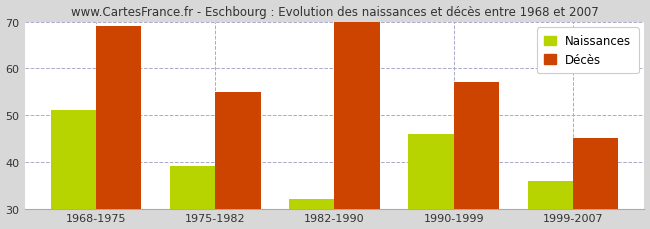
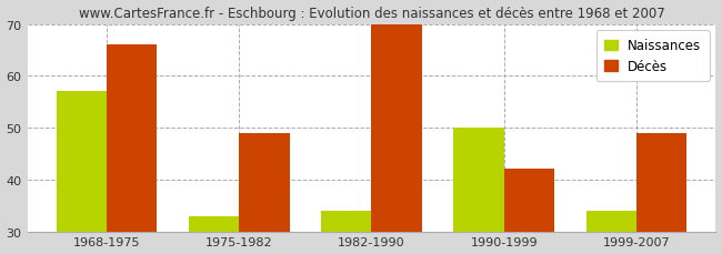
Naissances/1968-1975: 51 -> 57
Décès/1968-1975: 69 -> 66
Naissances/1975-1982: 39 -> 33
Décès/1975-1982: 55 -> 49
Naissances/1982-1990: 32 -> 34
Naissances/1990-1999: 46 -> 50
Décès/1990-1999: 57 -> 42
Naissances/1999-2007: 36 -> 34
Décès/1999-2007: 45 -> 49
